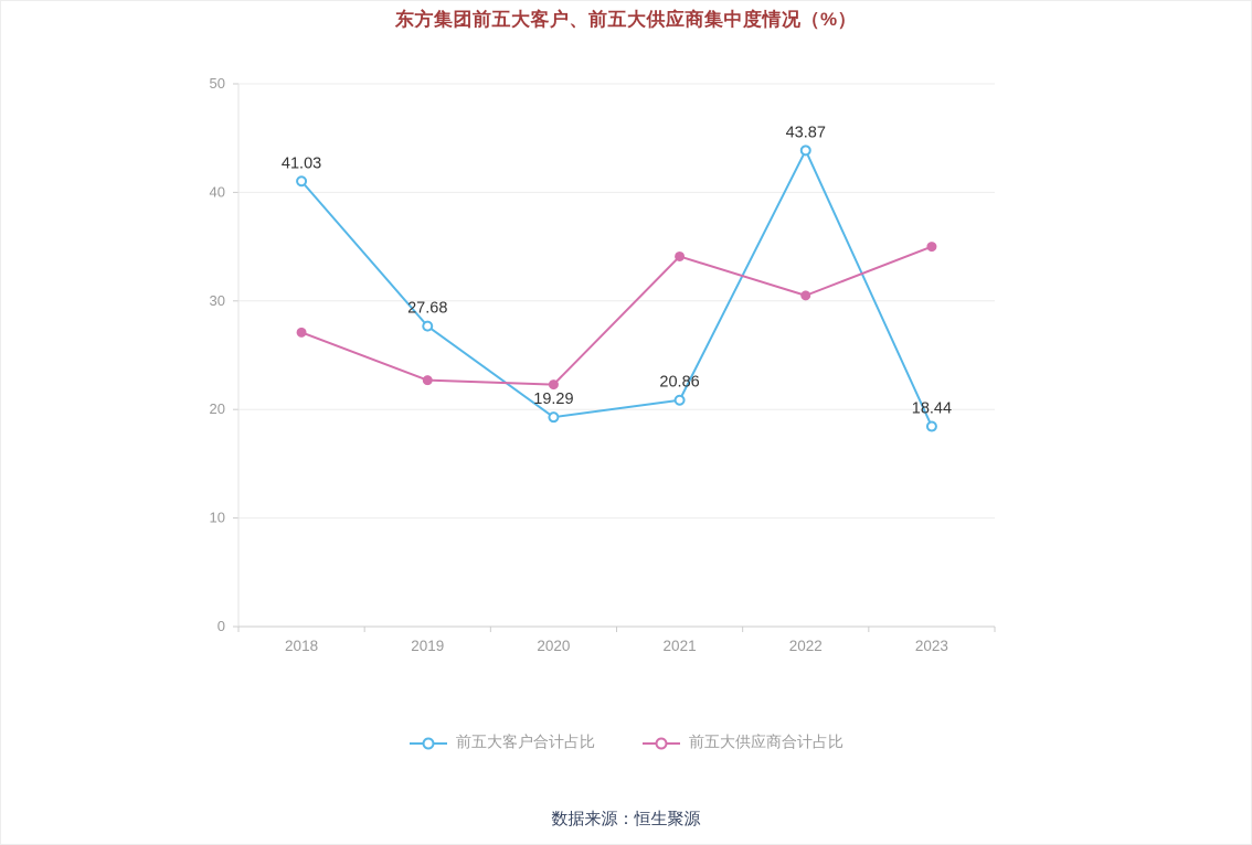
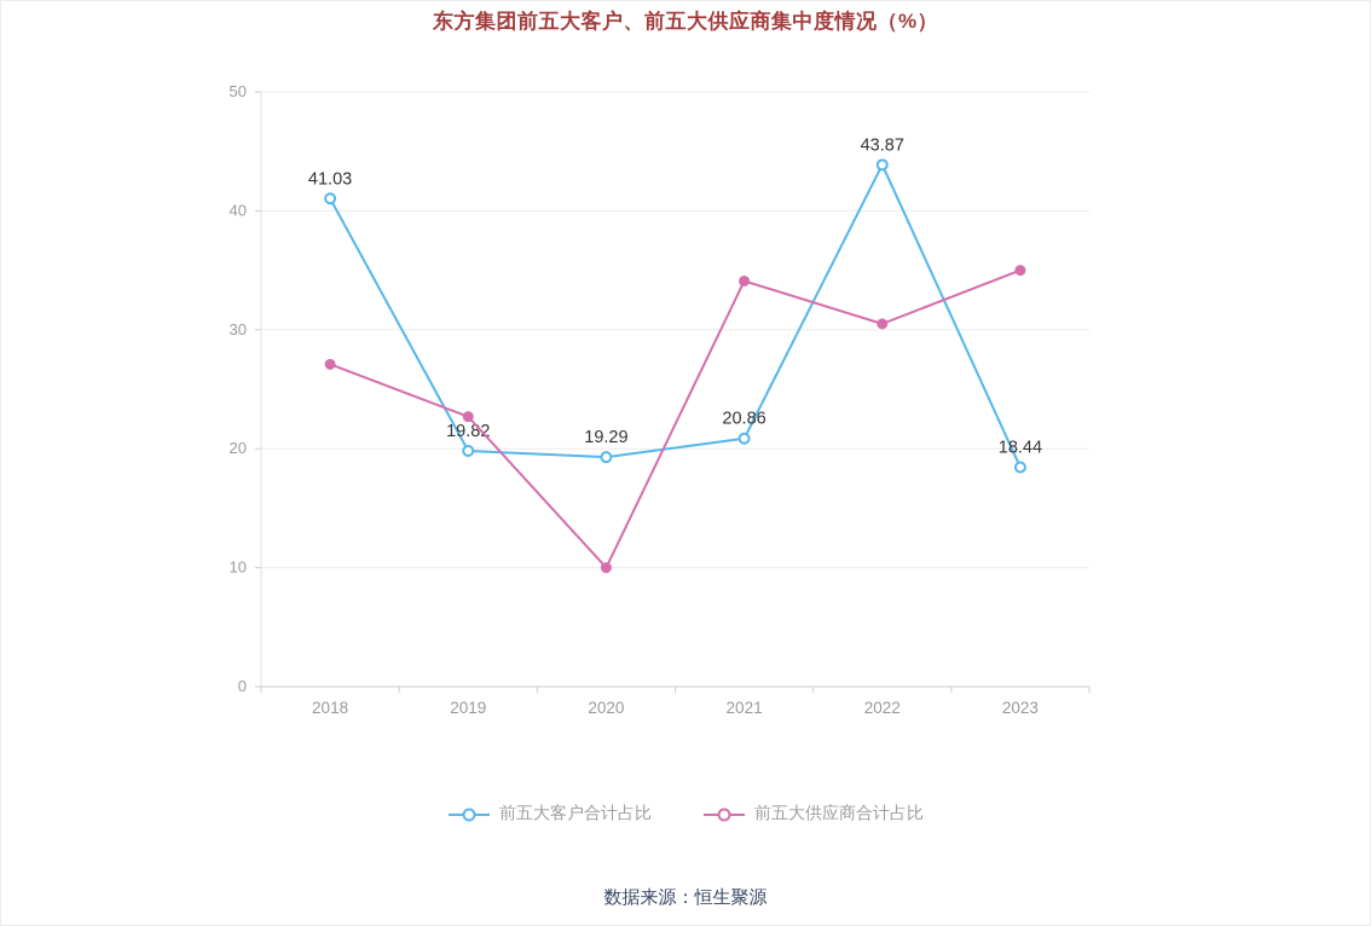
前五大客户合计占比/2019: 27.68 -> 19.82
前五大供应商合计占比/2020: 22 -> 10
